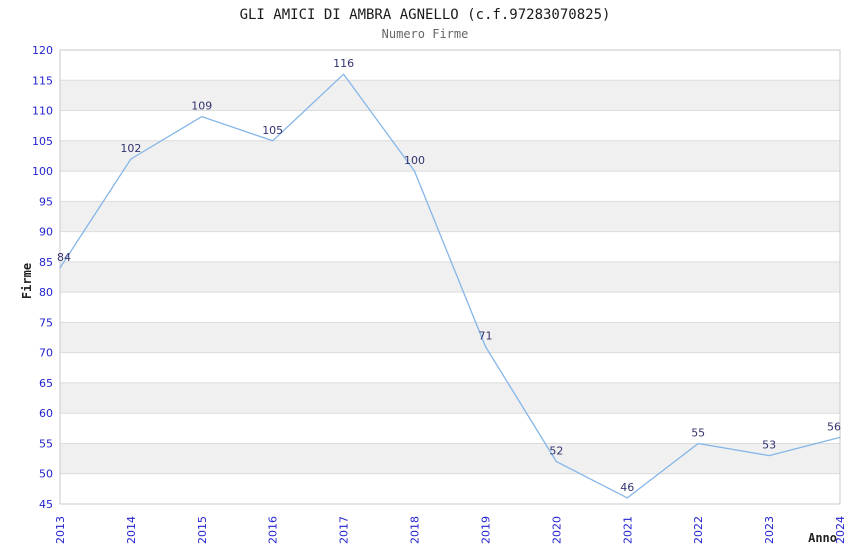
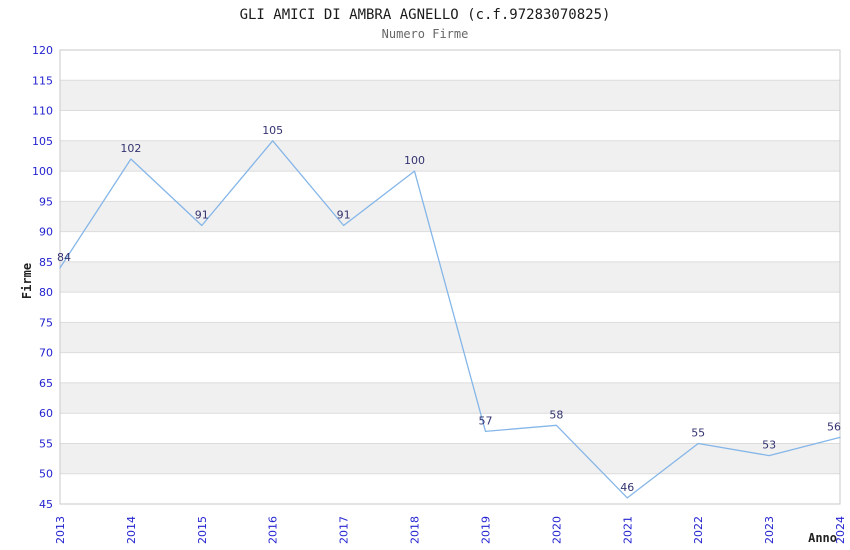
2015: 109 -> 91
2017: 116 -> 91
2019: 71 -> 57
2020: 52 -> 58
